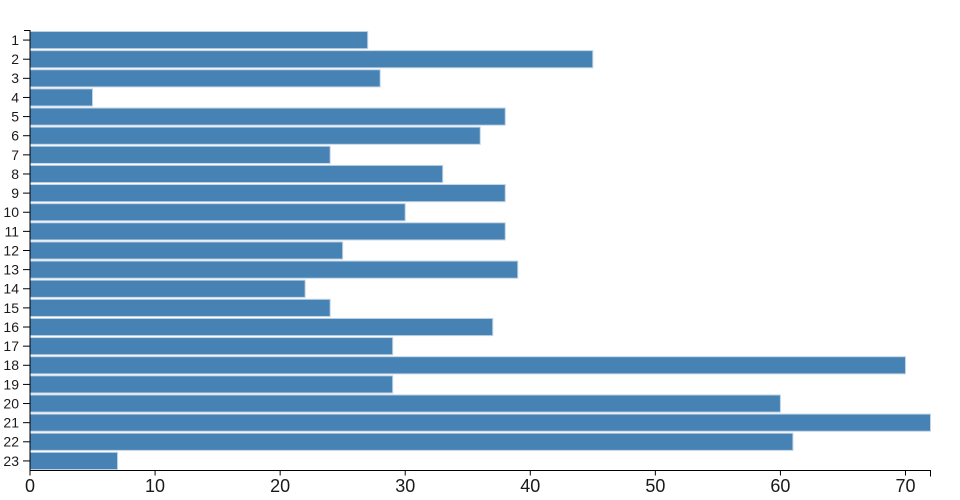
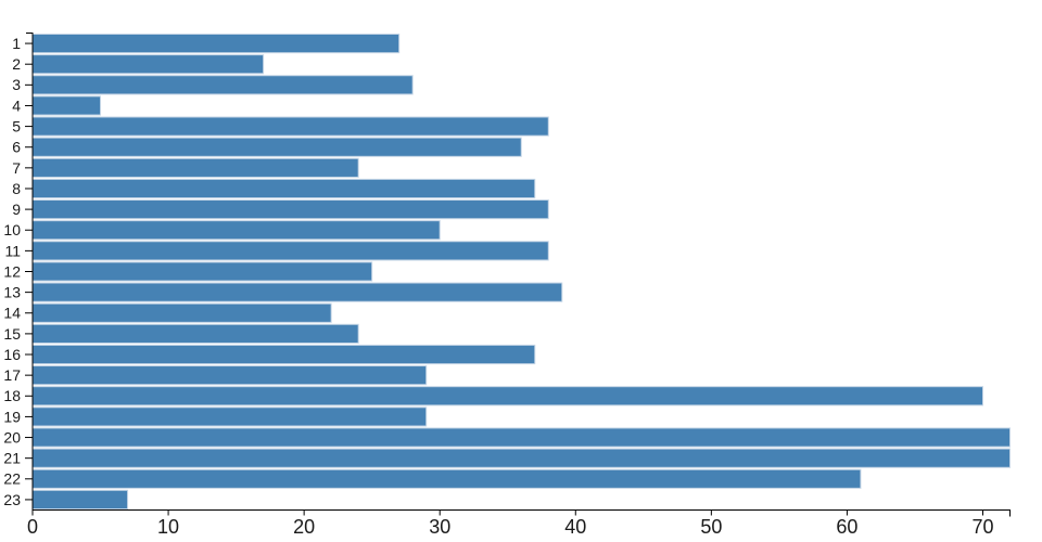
2: 45 -> 17
8: 33 -> 37
20: 60 -> 72
